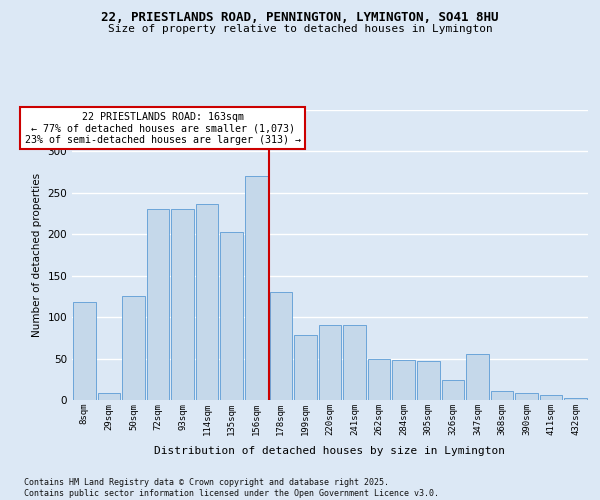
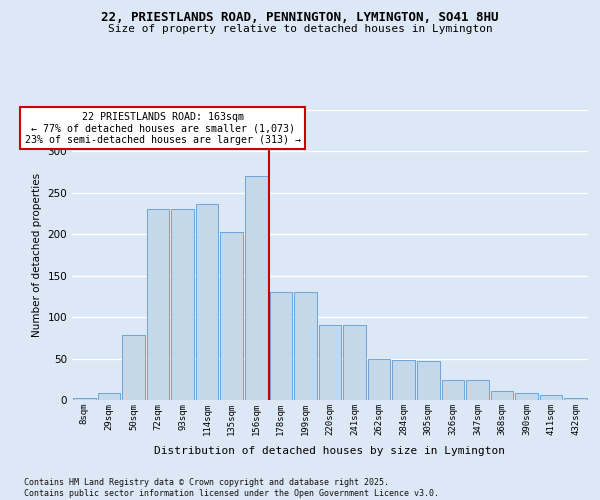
8sqm: 118 -> 2
50sqm: 126 -> 78
199sqm: 78 -> 130
347sqm: 56 -> 24
